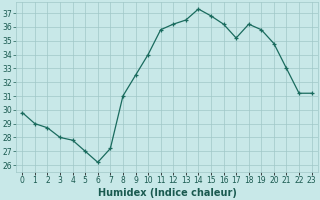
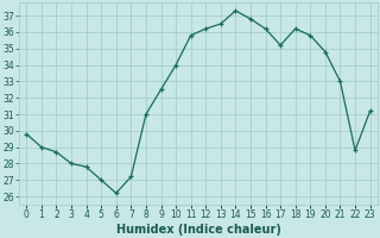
22: 31.2 -> 28.8
